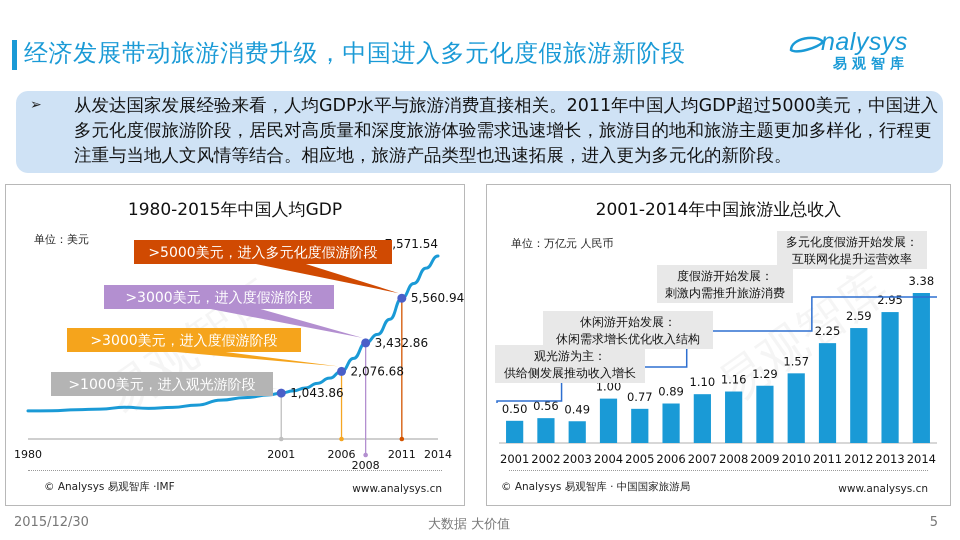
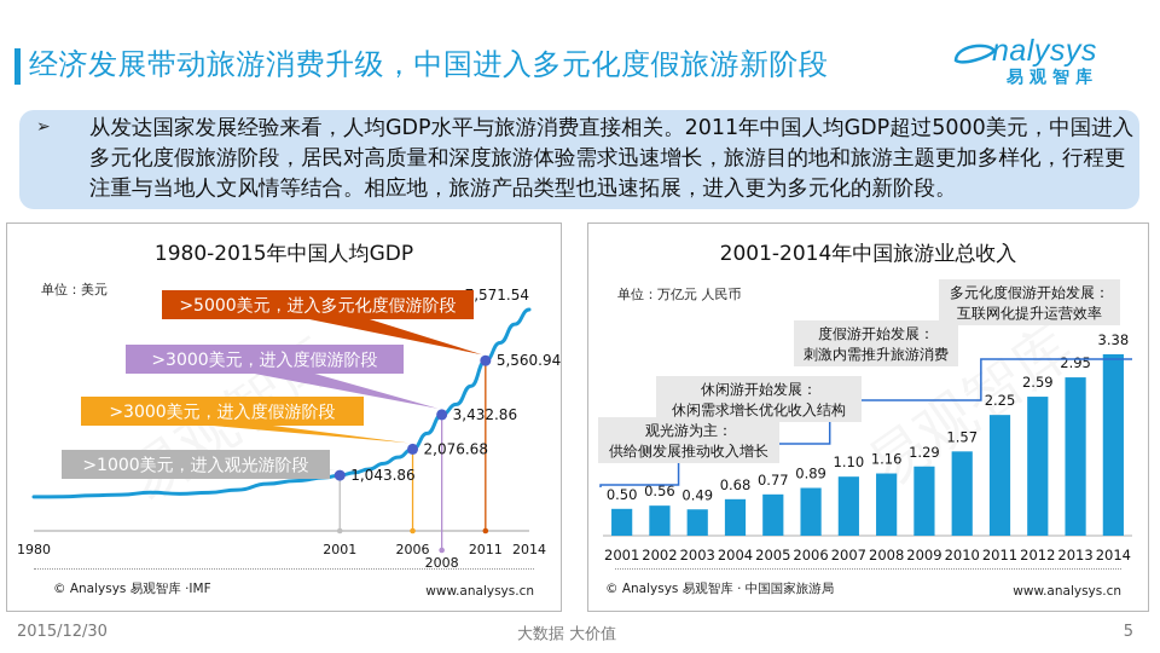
2001-2014年中国旅游业总收入/2004: 1.00 -> 0.68
